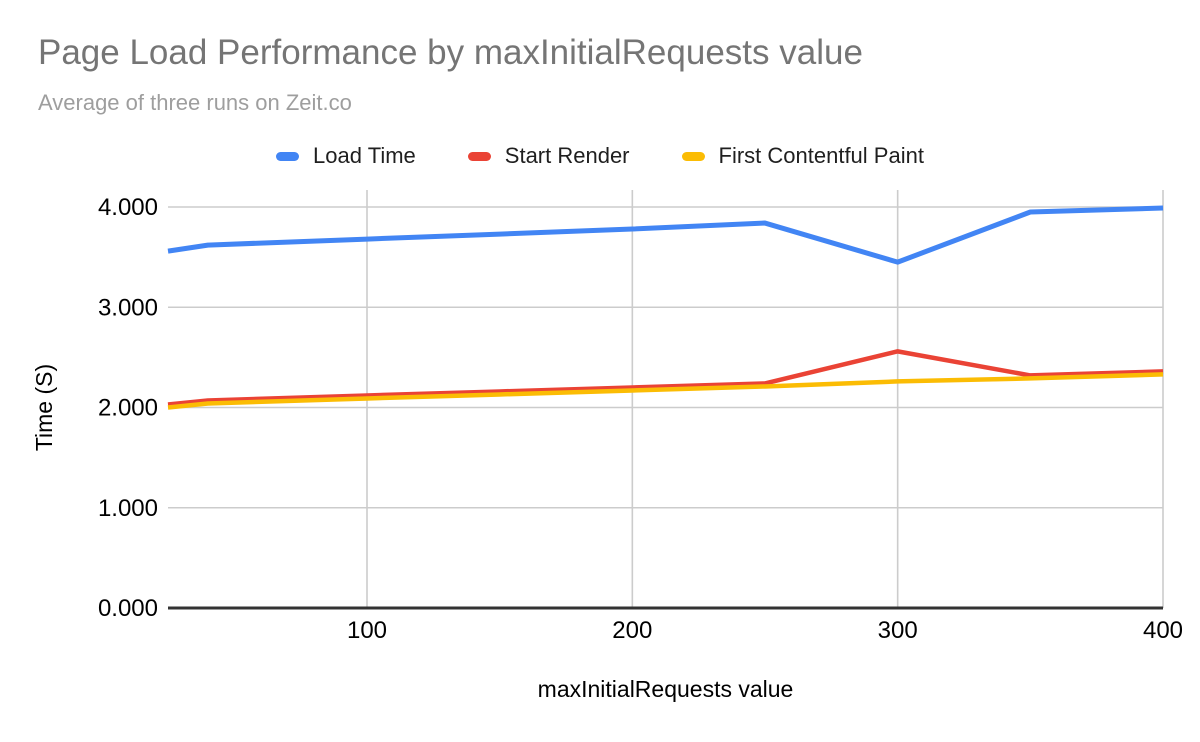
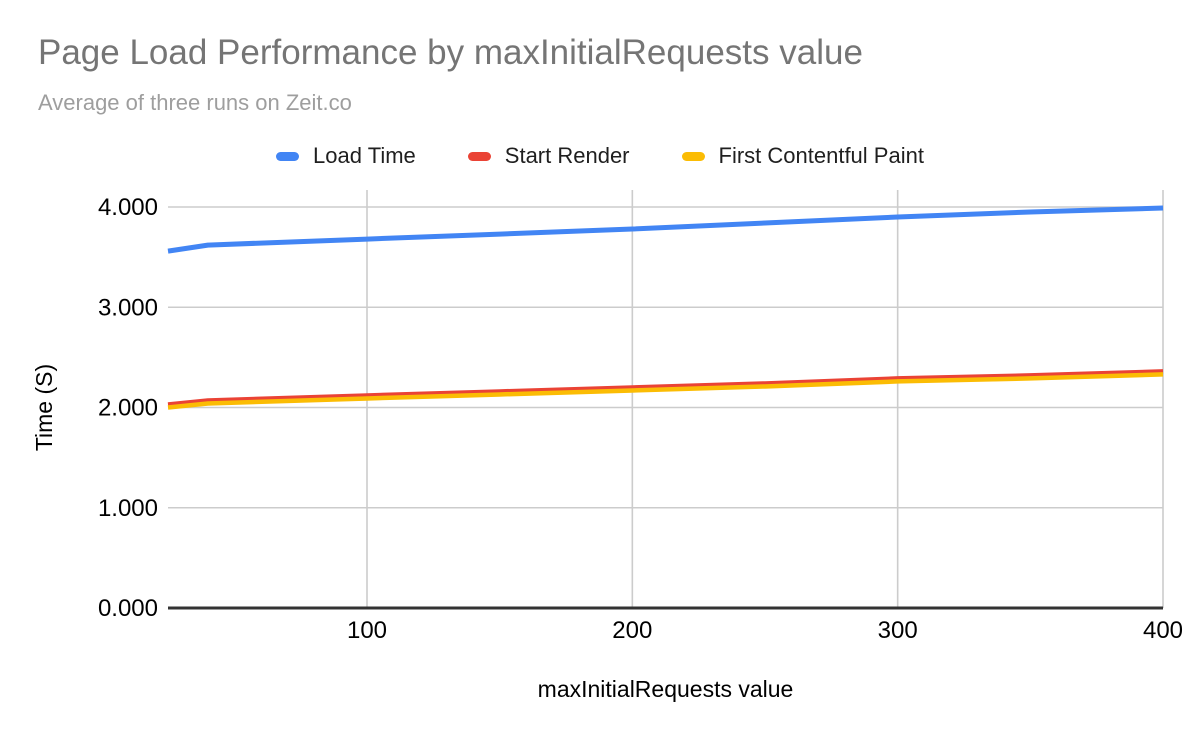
Load Time/300: 3.45 -> 3.90
Start Render/300: 2.56 -> 2.29
